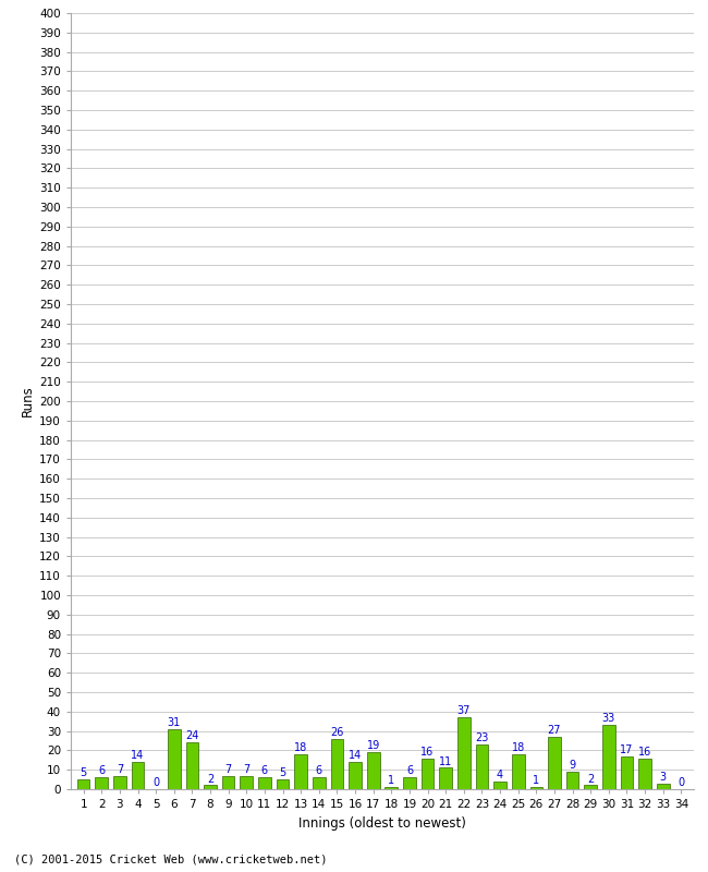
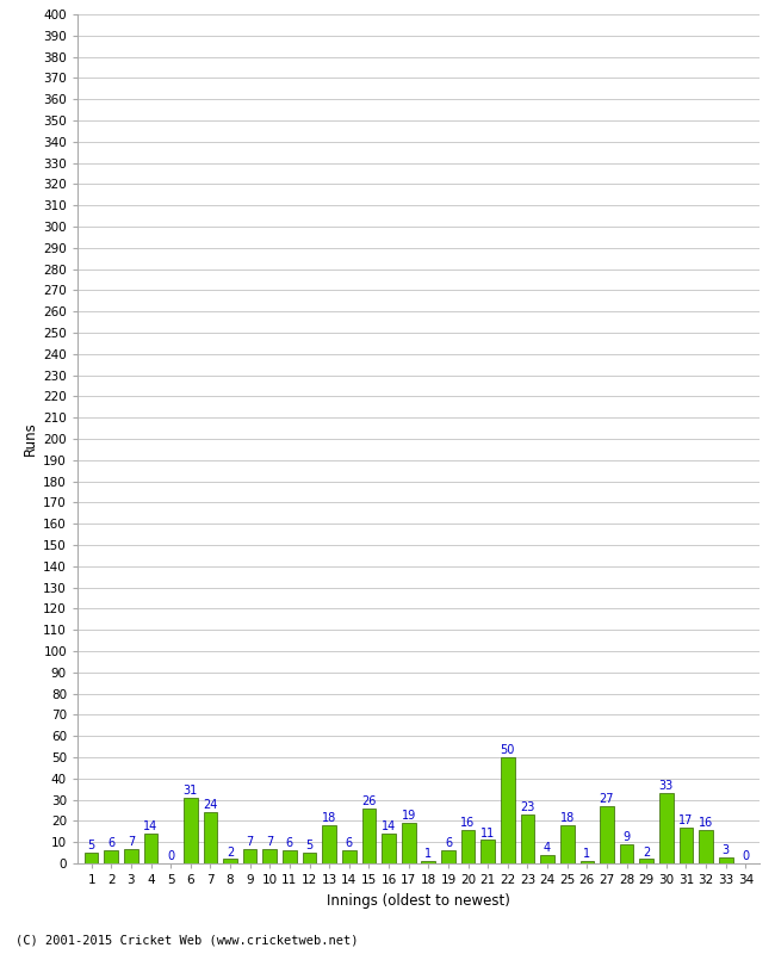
22: 37 -> 50
